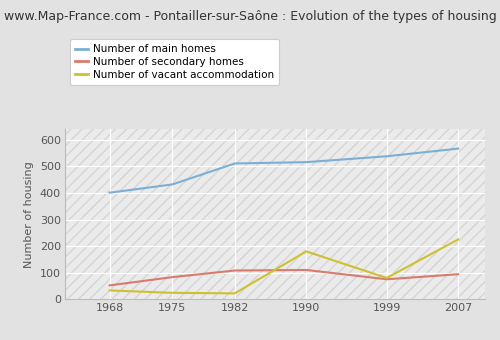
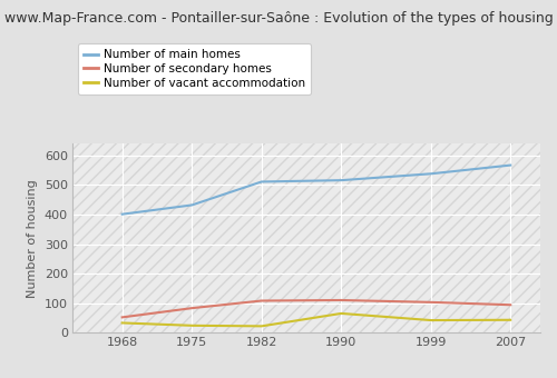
Number of vacant accommodation/1990: 180 -> 65
Number of secondary homes/1999: 75 -> 103
Number of vacant accommodation/1999: 80 -> 42
Number of vacant accommodation/2007: 225 -> 43
